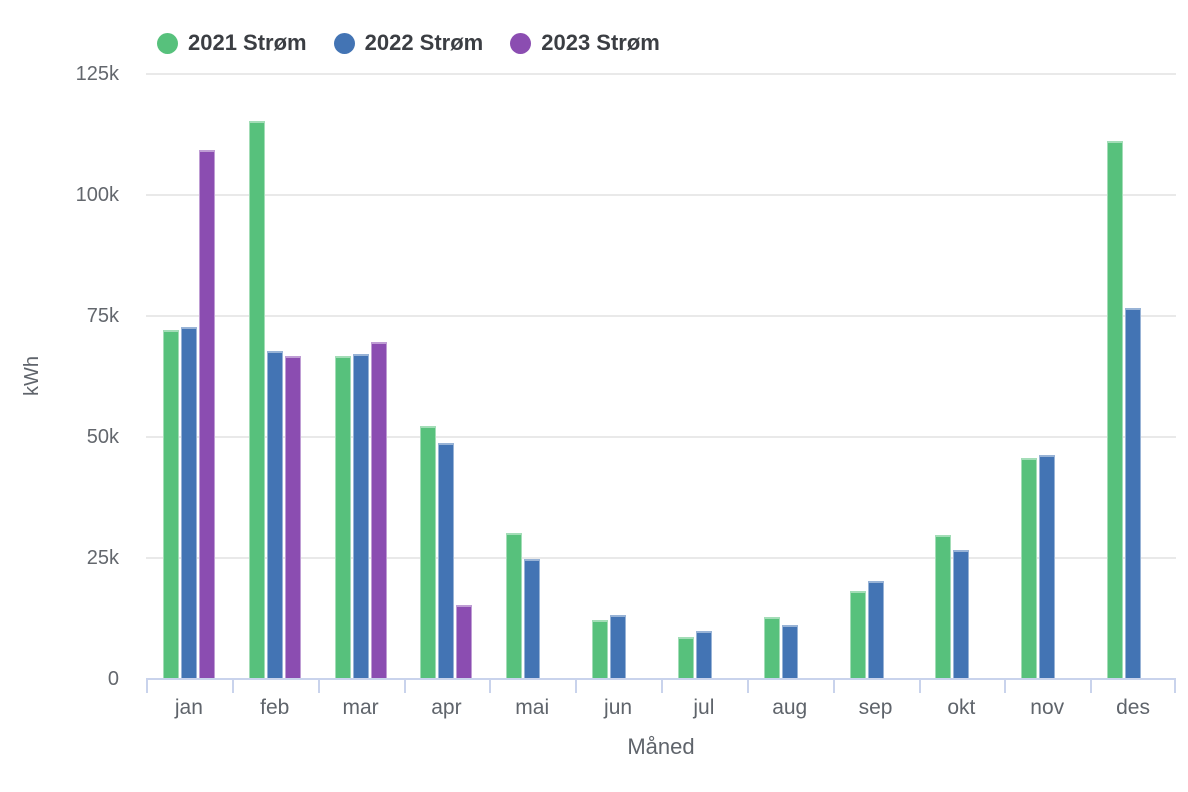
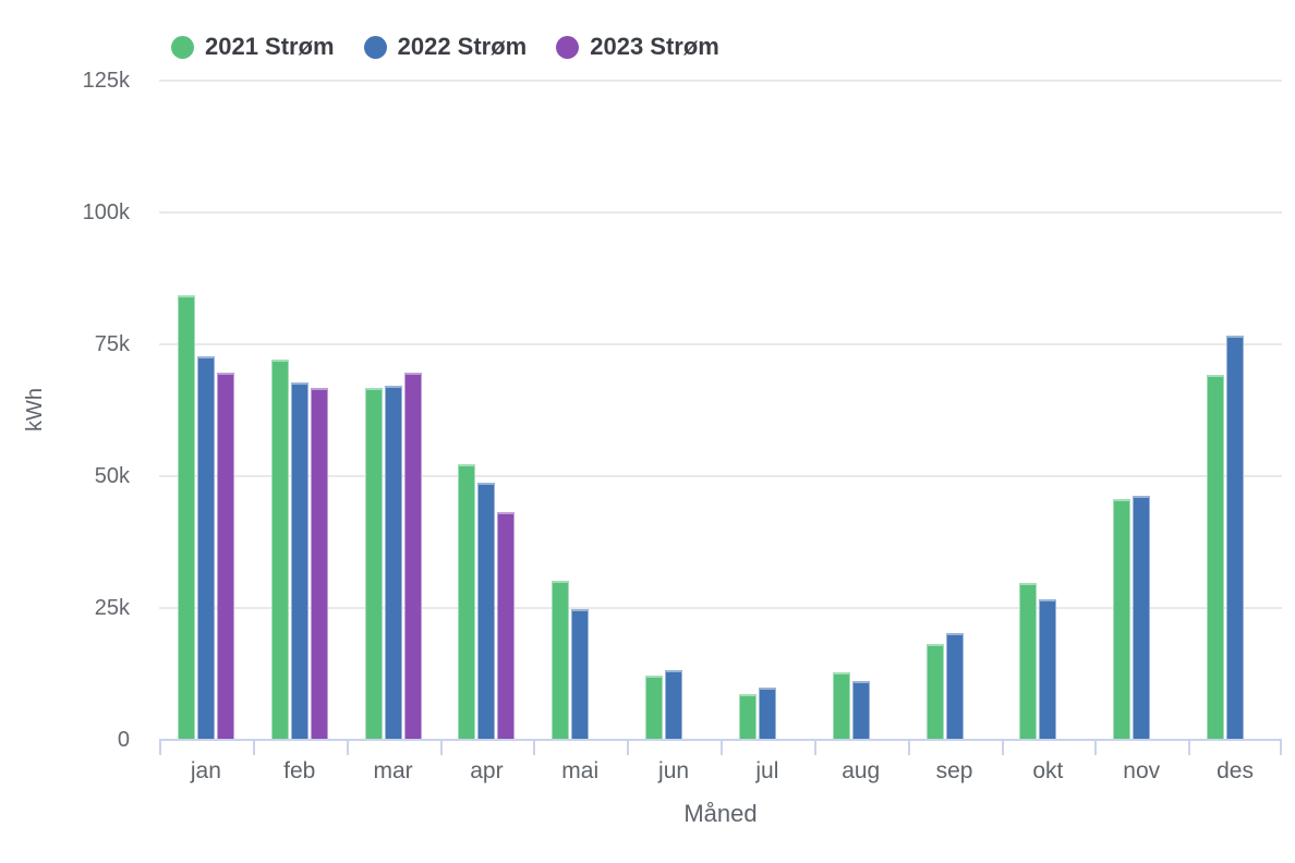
2021 Strøm/jan: 72k -> 84k
2023 Strøm/jan: 109k -> 70k
2021 Strøm/feb: 115k -> 72k
2023 Strøm/apr: 15k -> 43k
2021 Strøm/des: 111k -> 69k
